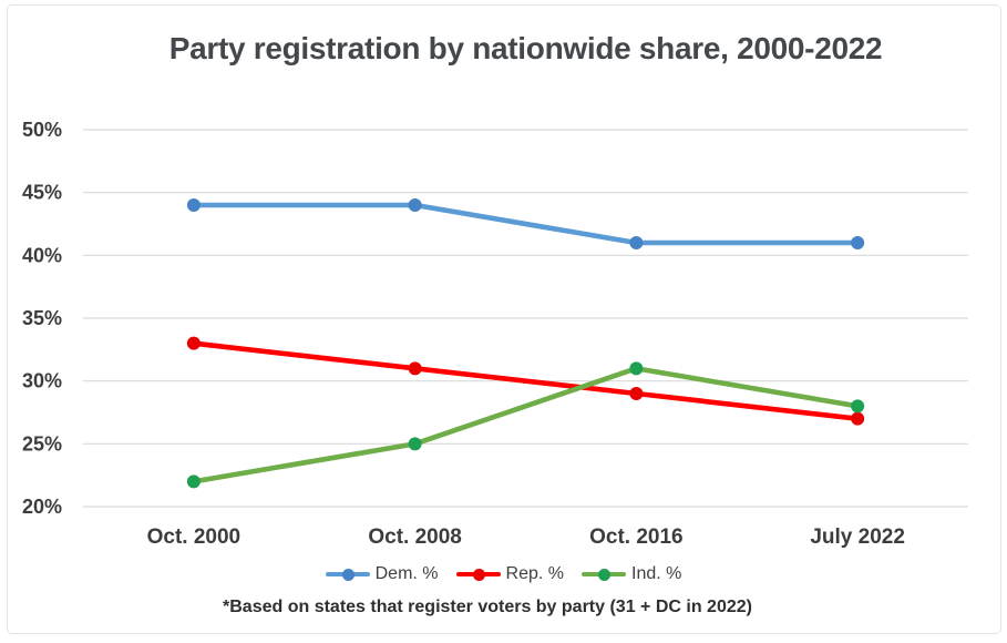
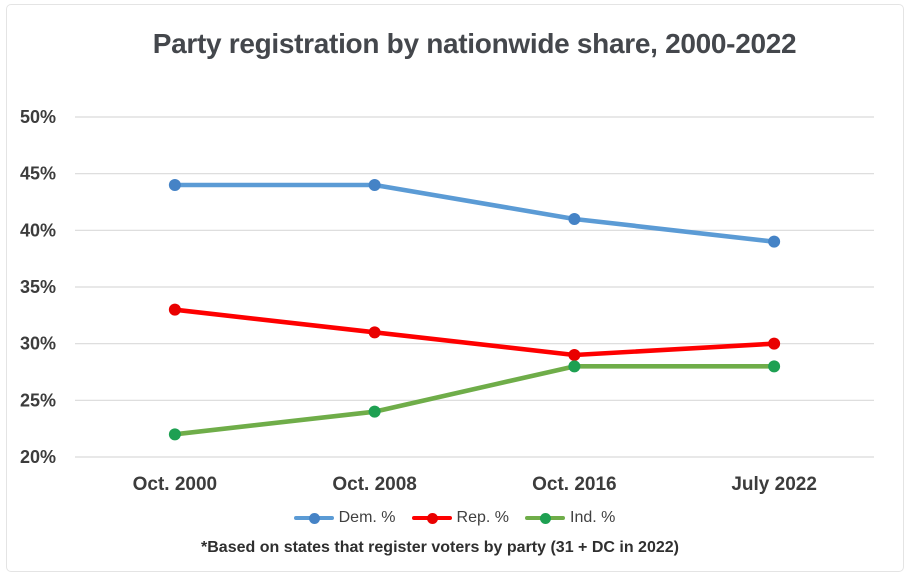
Ind. %/Oct. 2008: 25% -> 24%
Ind. %/Oct. 2016: 31% -> 28%
Dem. %/July 2022: 41% -> 39%
Rep. %/July 2022: 27% -> 30%
